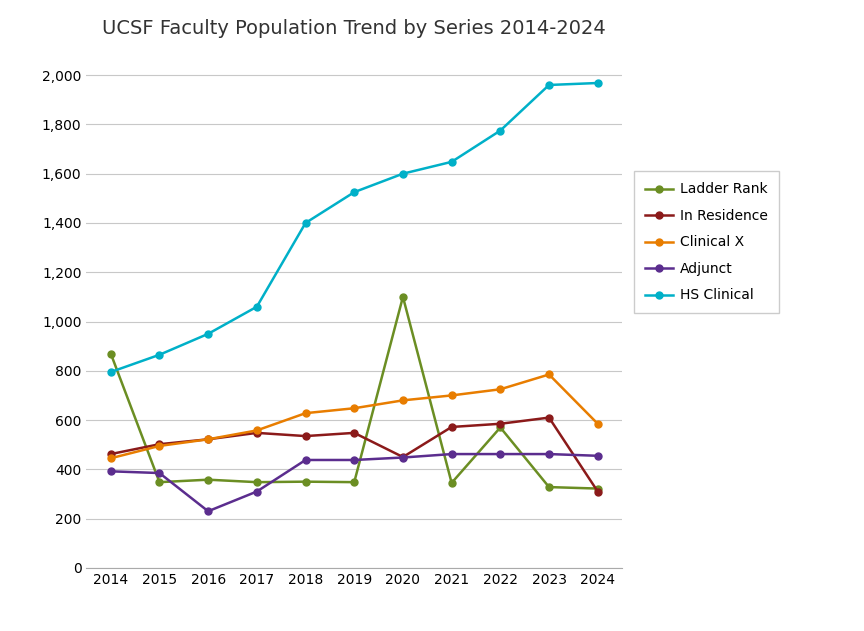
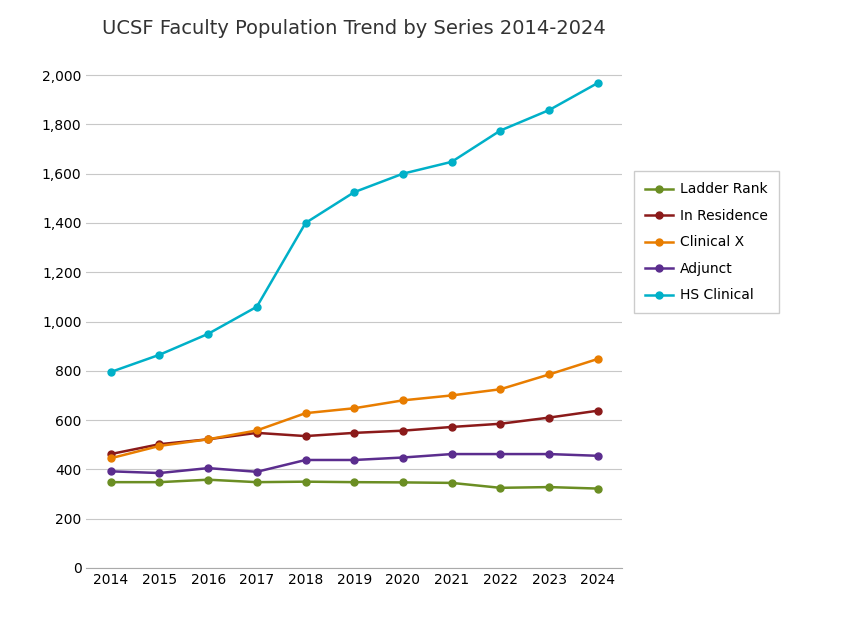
Ladder Rank/2014: 870 -> 348
Adjunct/2016: 230 -> 405
Adjunct/2017: 310 -> 390
Ladder Rank/2020: 1,100 -> 347
In Residence/2020: 450 -> 557
Ladder Rank/2022: 570 -> 325
HS Clinical/2023: 1,960 -> 1,858
In Residence/2024: 310 -> 638
Clinical X/2024: 585 -> 848
